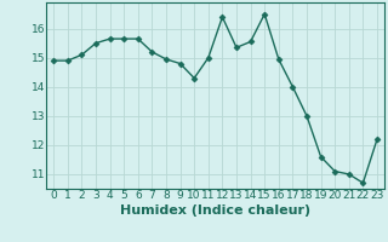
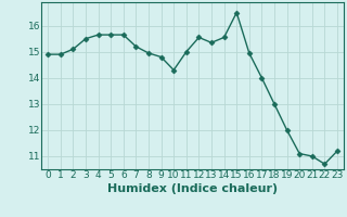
12: 16.40 -> 15.55
19: 11.60 -> 12.00
23: 12.20 -> 11.20
